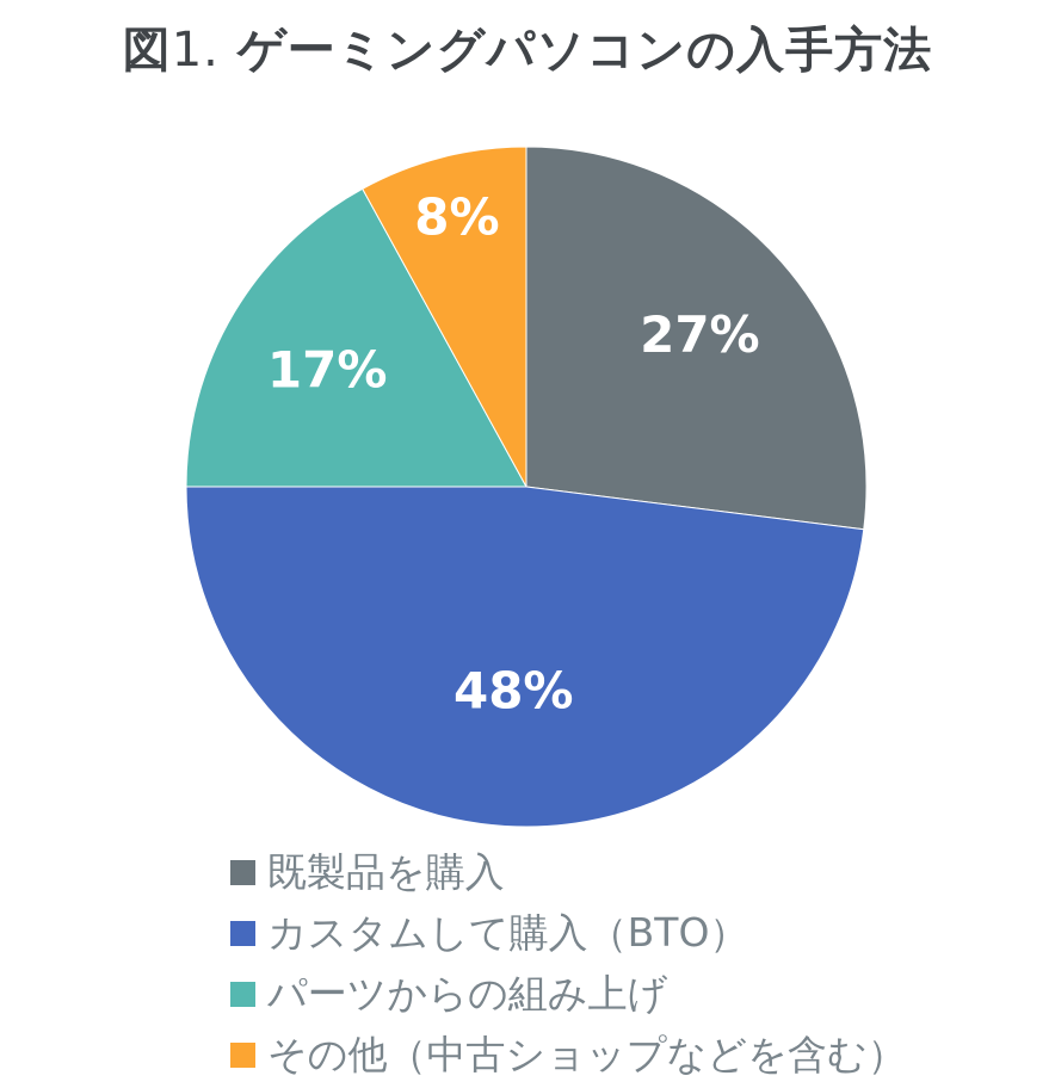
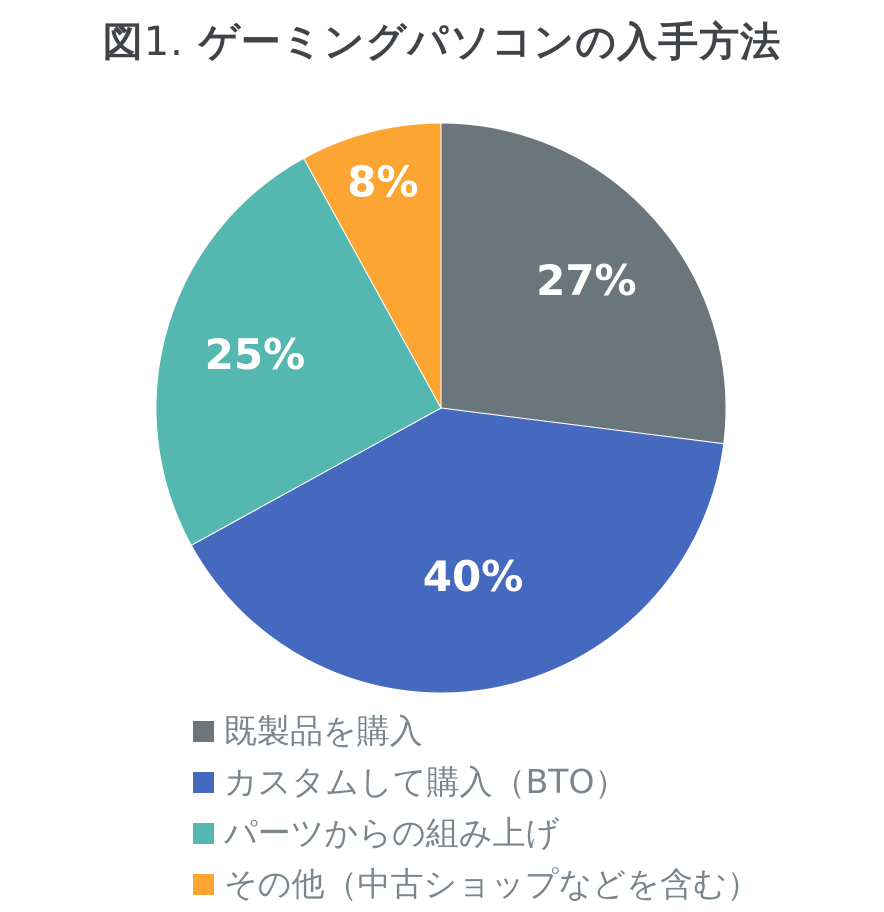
カスタムして購入（BTO）: 48% -> 40%
パーツからの組み上げ: 17% -> 25%
